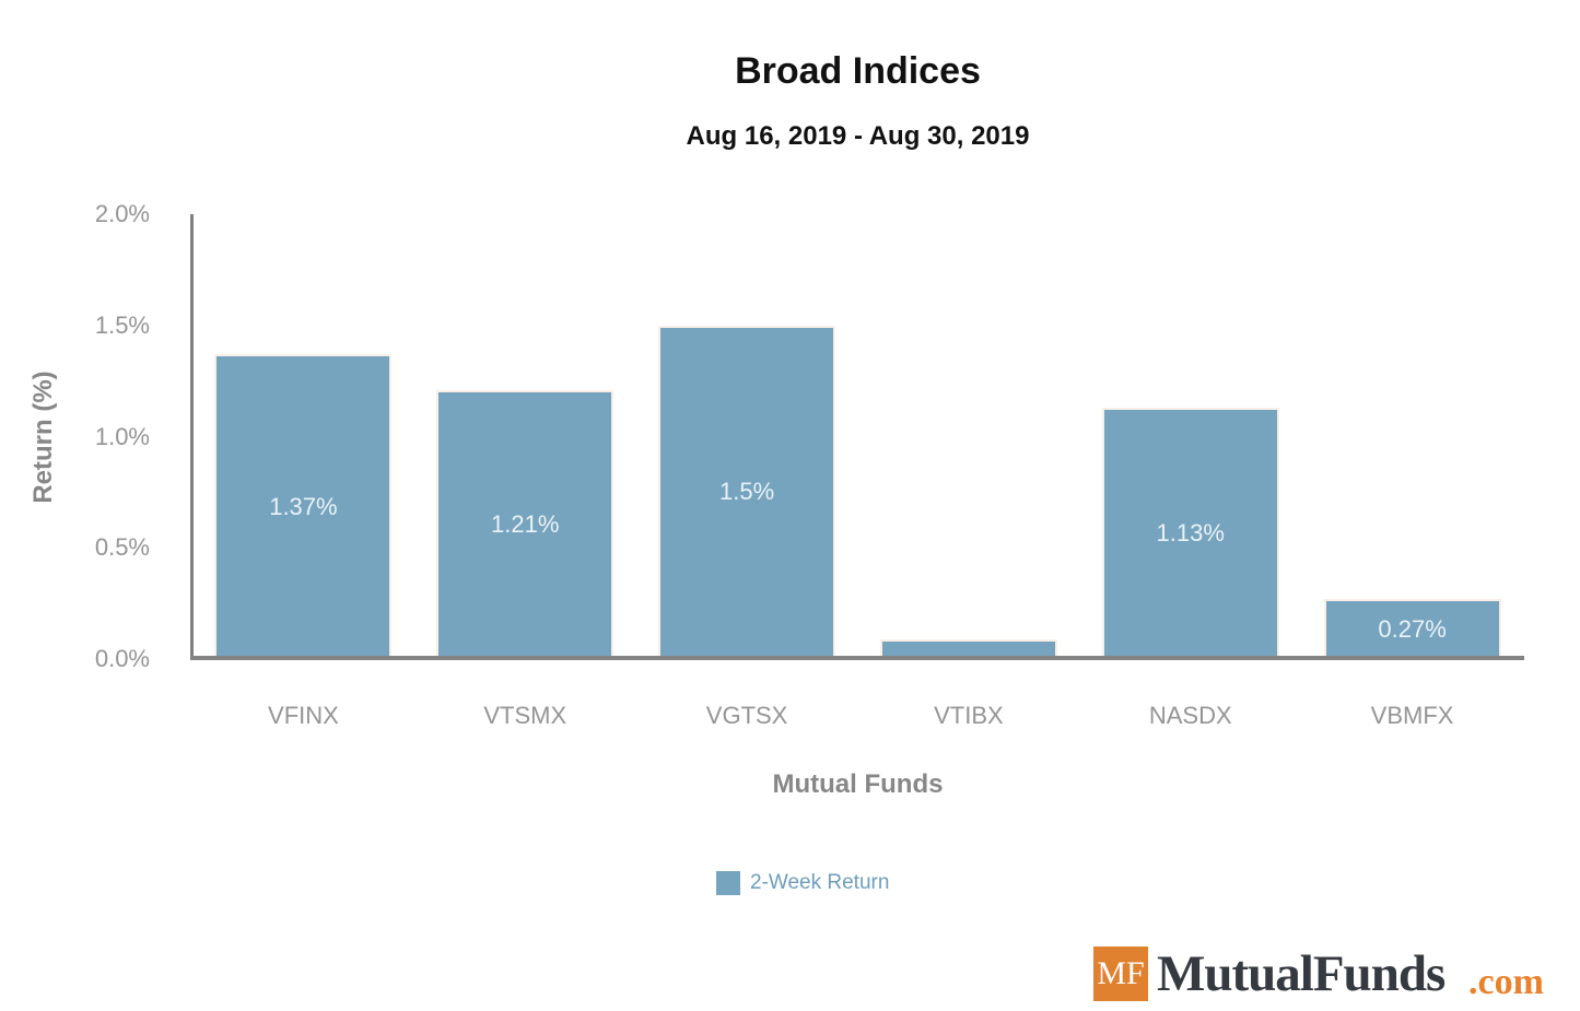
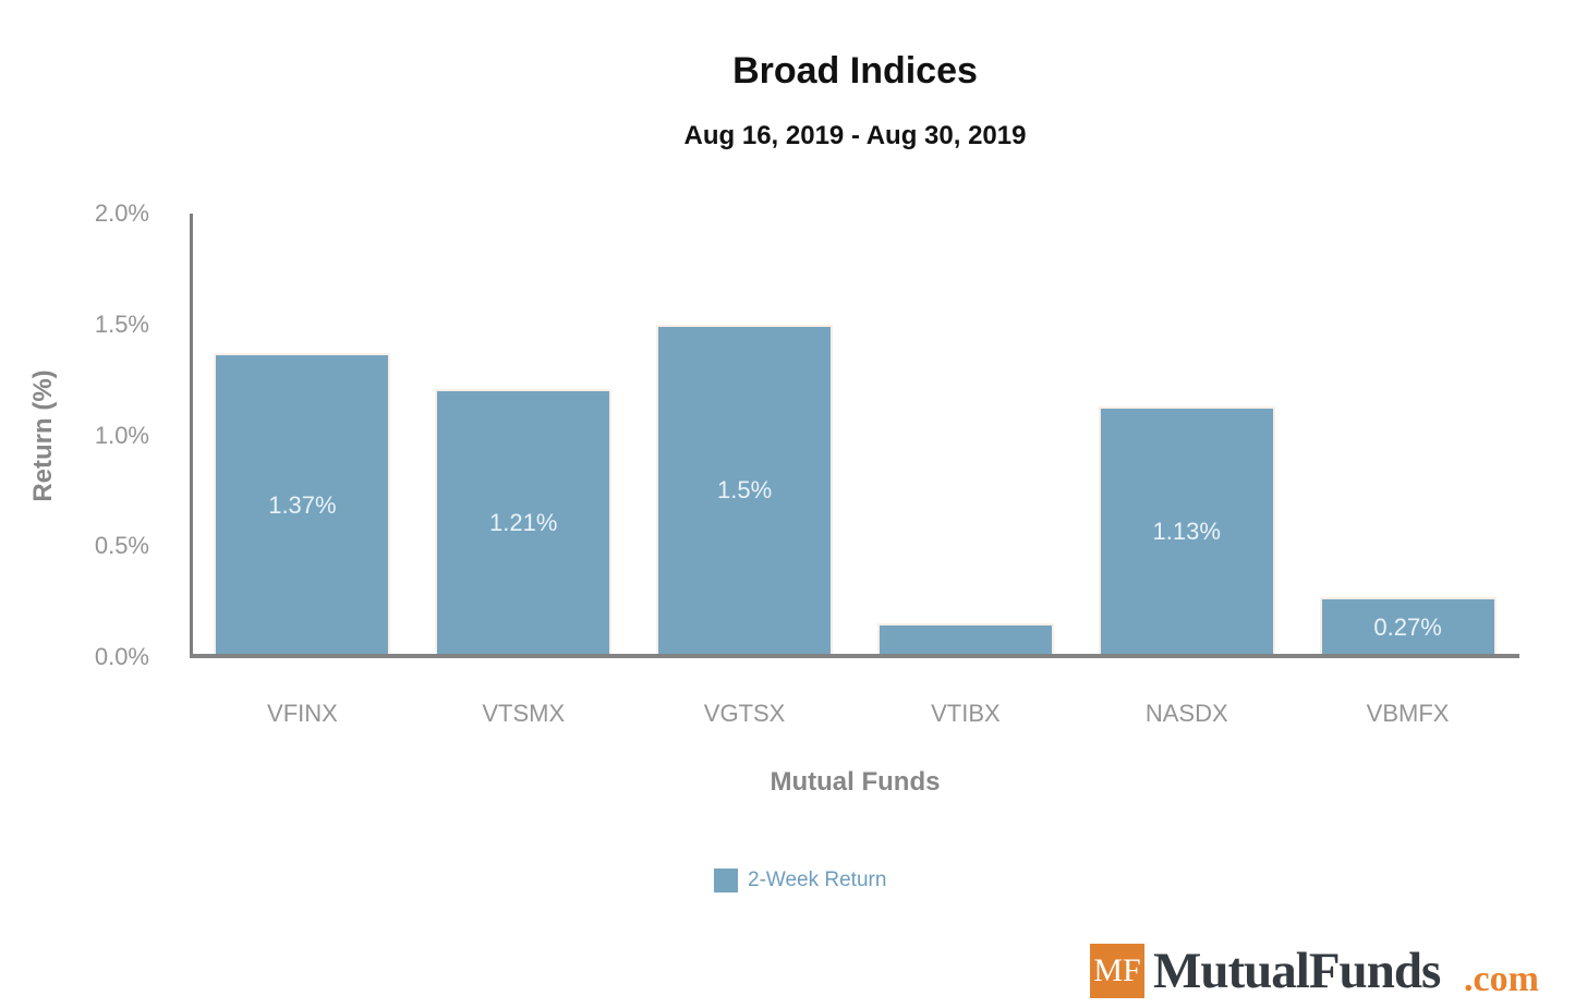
VTIBX: 0.09% -> 0.15%
